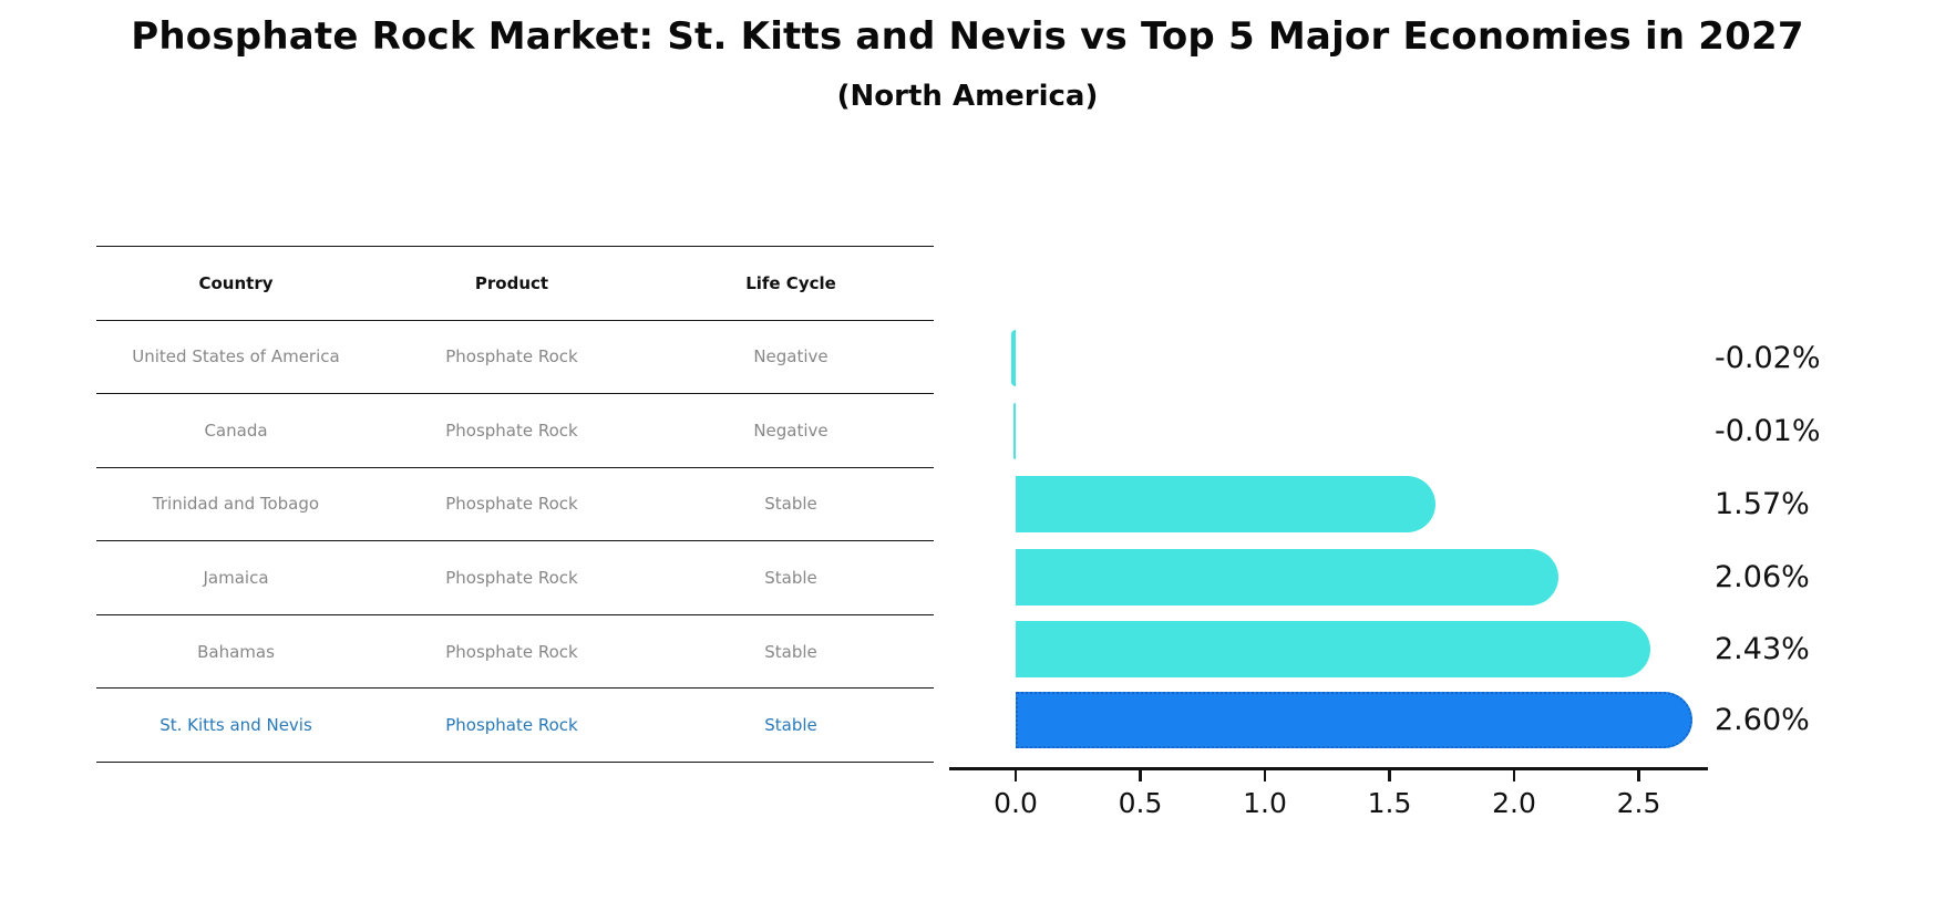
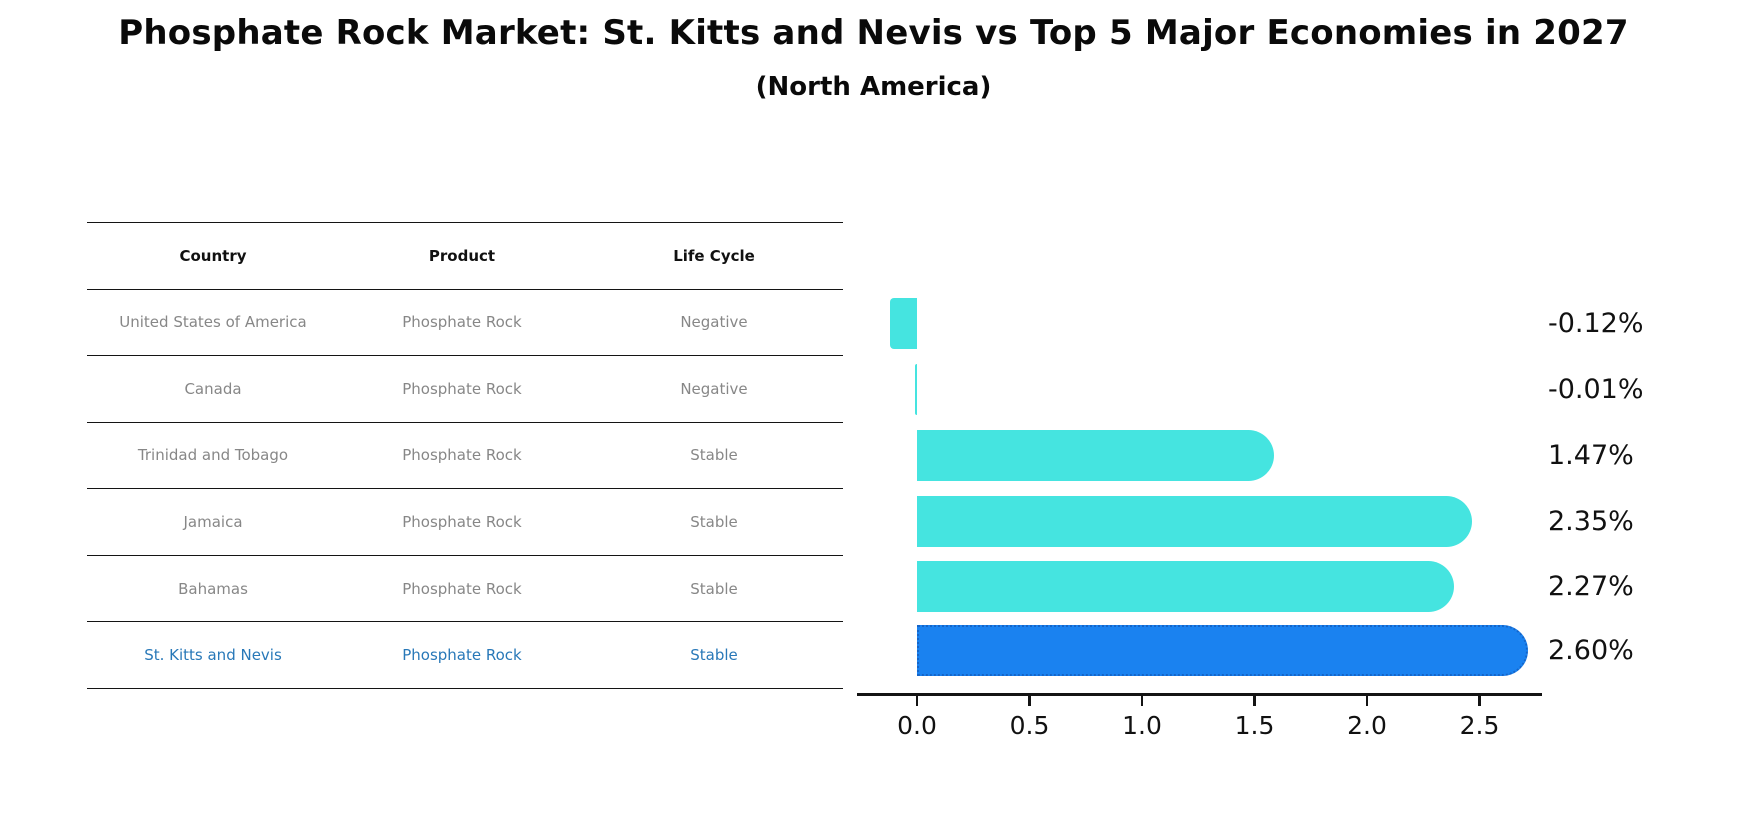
United States of America: -0.02% -> -0.12%
Trinidad and Tobago: 1.57% -> 1.47%
Jamaica: 2.06% -> 2.35%
Bahamas: 2.43% -> 2.27%
